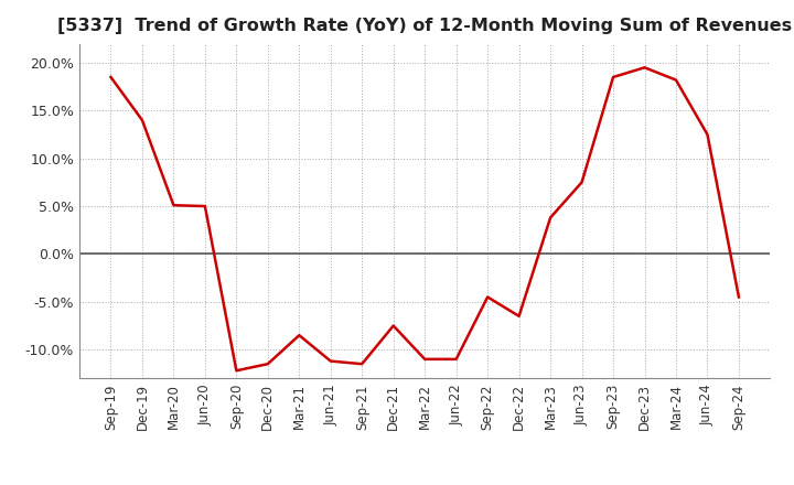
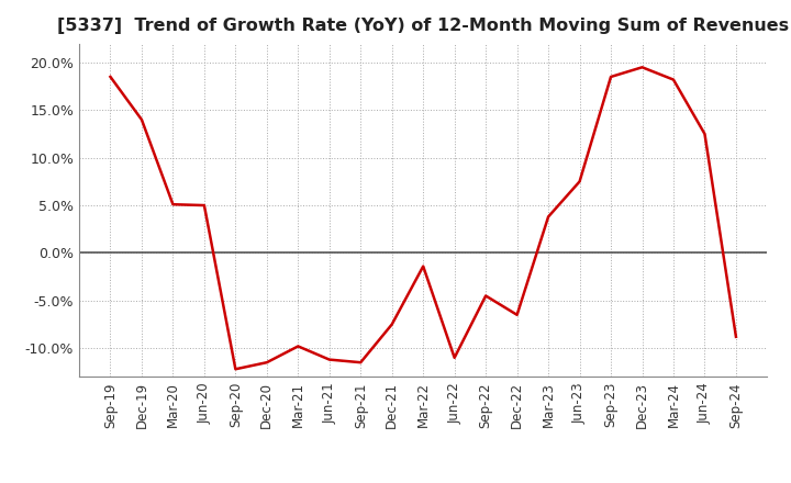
Mar-21: -8.5% -> -9.8%
Mar-22: -11.0% -> -1.4%
Sep-24: -4.5% -> -8.8%
